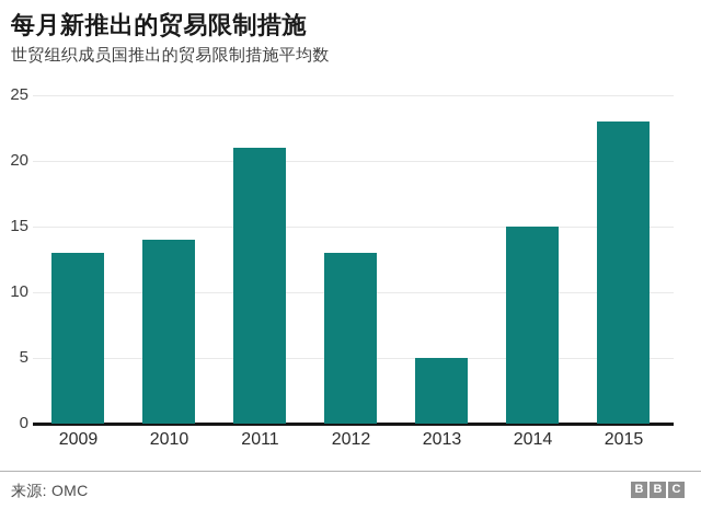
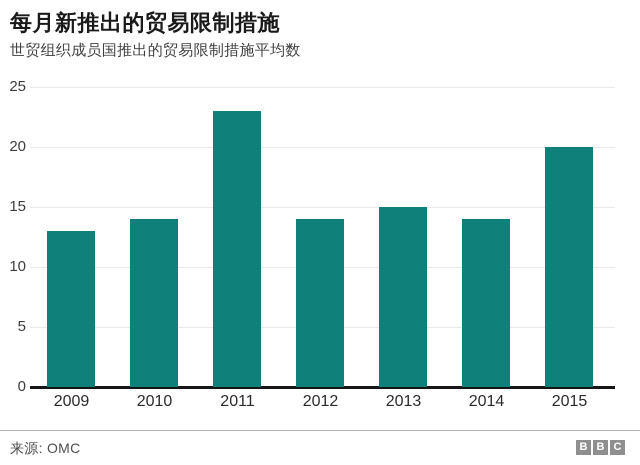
2011: 21 -> 23
2012: 13 -> 14
2013: 5 -> 15
2014: 15 -> 14
2015: 23 -> 20
